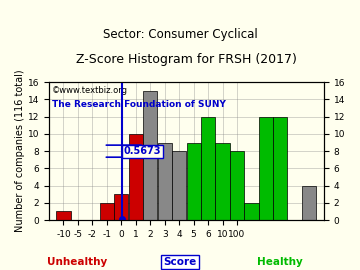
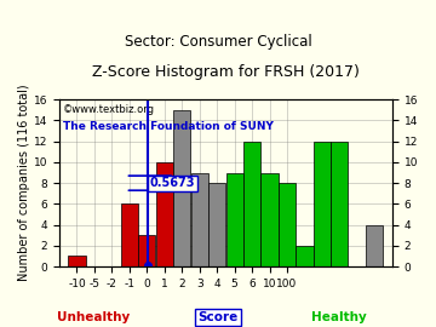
-1: 2 -> 6
